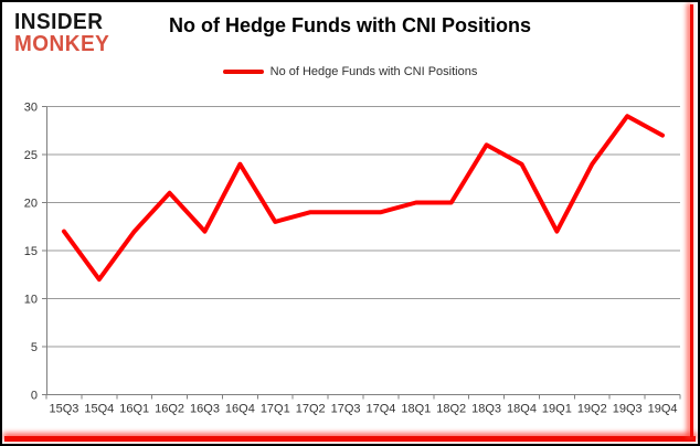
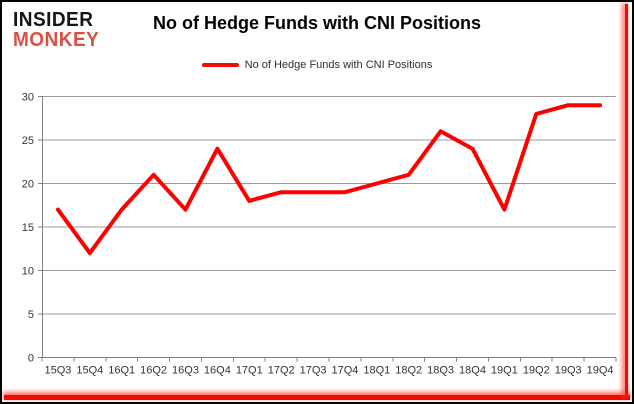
18Q2: 20 -> 21
19Q2: 24 -> 28
19Q4: 27 -> 29
